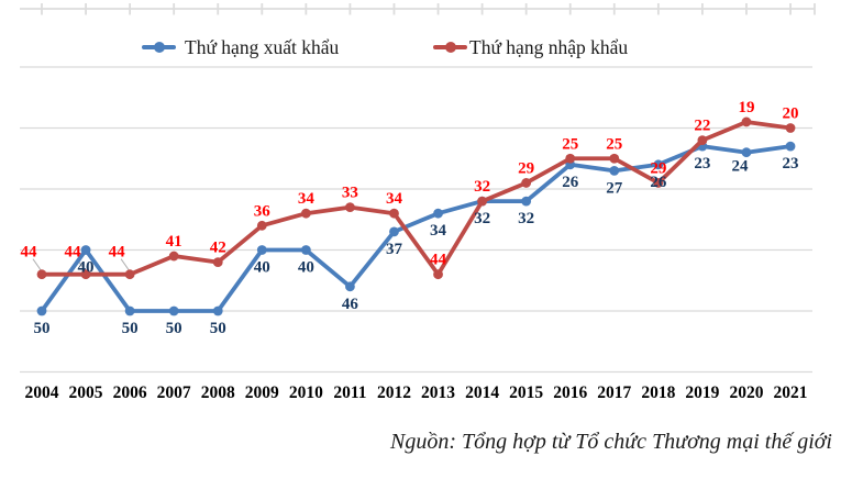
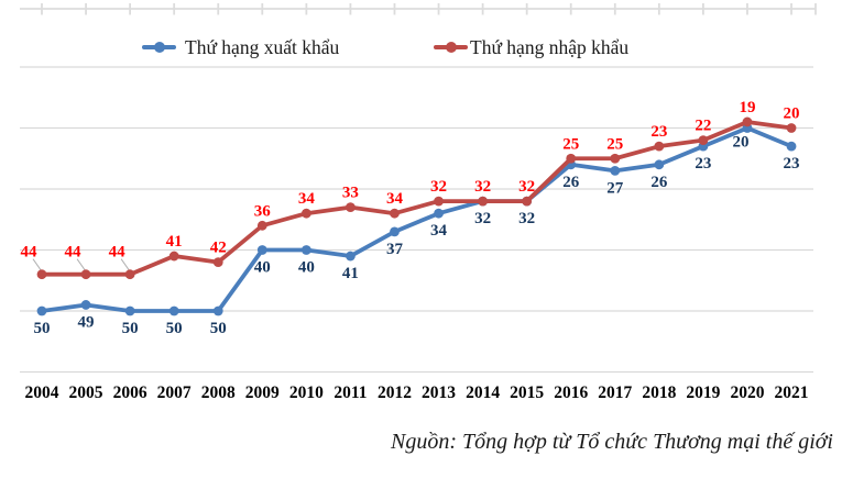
Thứ hạng xuất khẩu/2005: 40 -> 49
Thứ hạng xuất khẩu/2011: 46 -> 41
Thứ hạng nhập khẩu/2013: 44 -> 32
Thứ hạng nhập khẩu/2015: 29 -> 32
Thứ hạng nhập khẩu/2018: 29 -> 23
Thứ hạng xuất khẩu/2020: 24 -> 20
